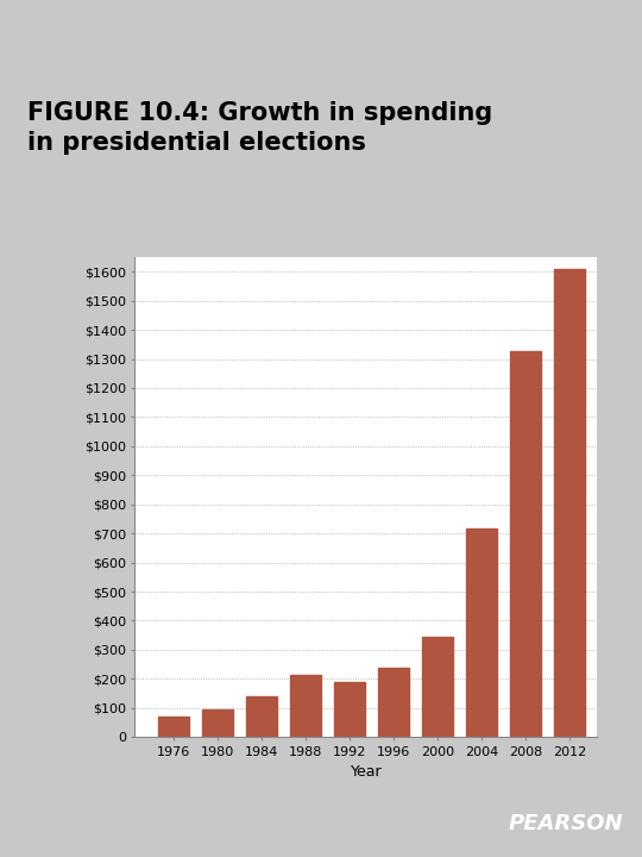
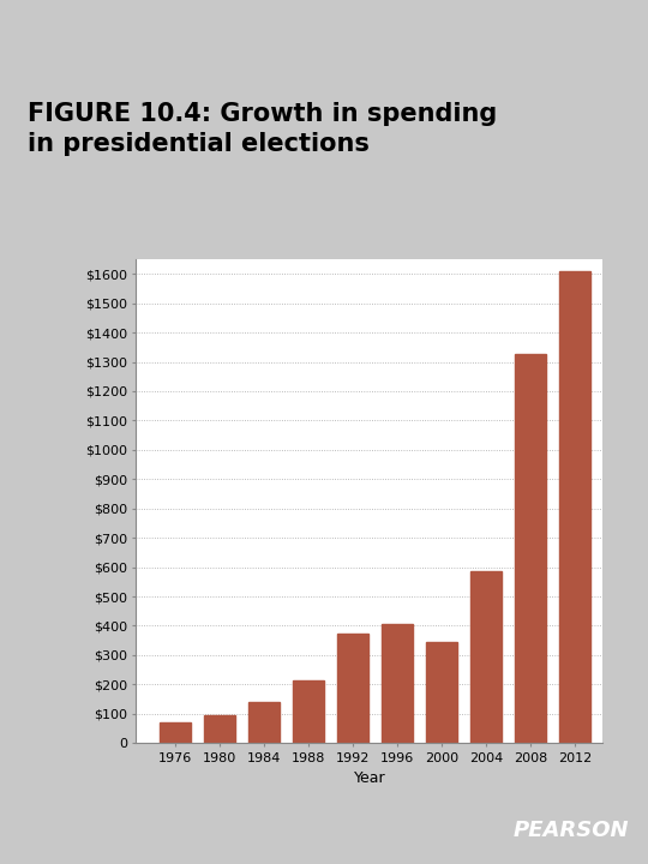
1992: $190 -> $375
1996: $240 -> $405
2004: $715 -> $585
